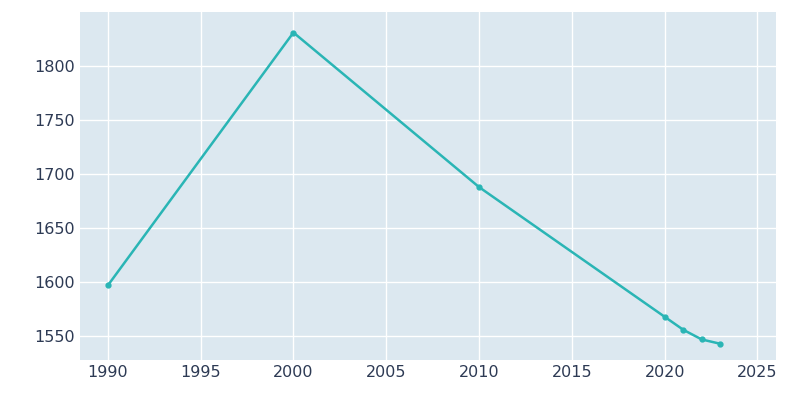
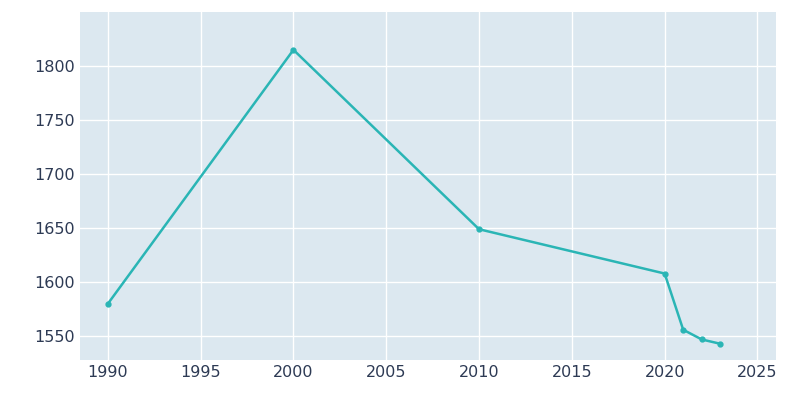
1990: 1597 -> 1580
2000: 1831 -> 1815
2010: 1688 -> 1649
2020: 1568 -> 1608
